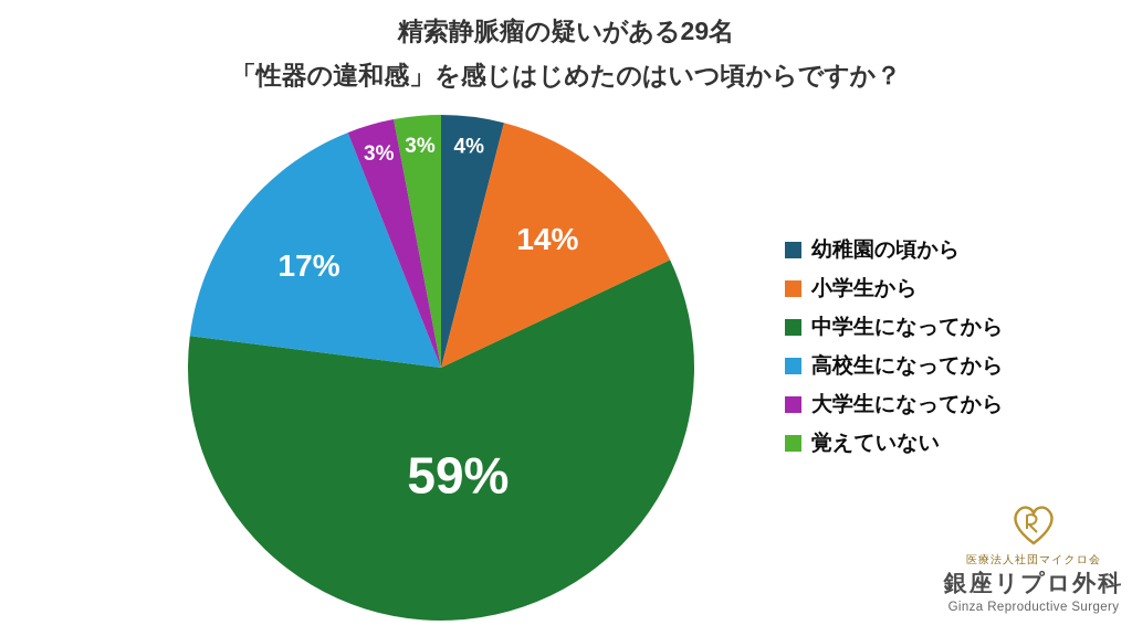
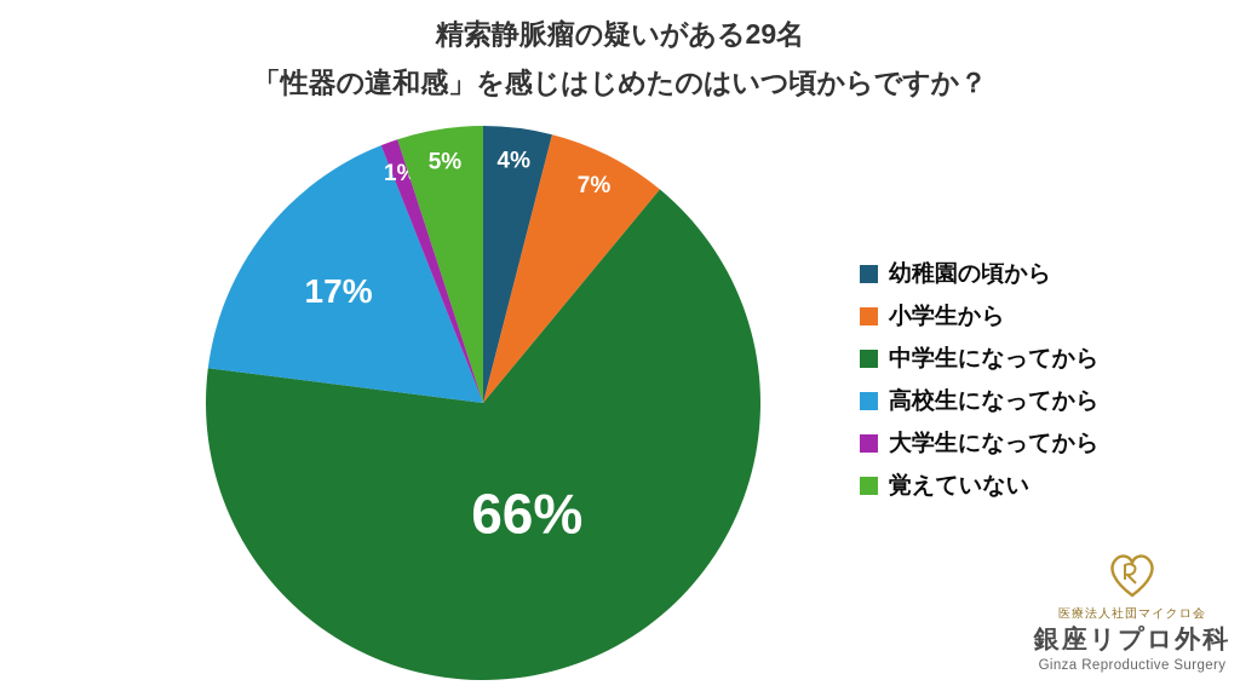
小学生から: 14% -> 7%
中学生になってから: 59% -> 66%
大学生になってから: 3% -> 1%
覚えていない: 3% -> 5%
